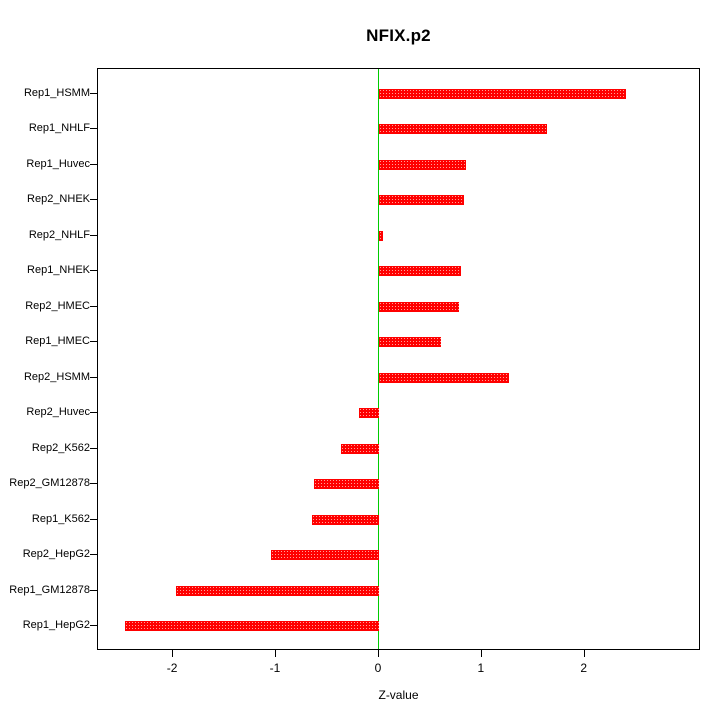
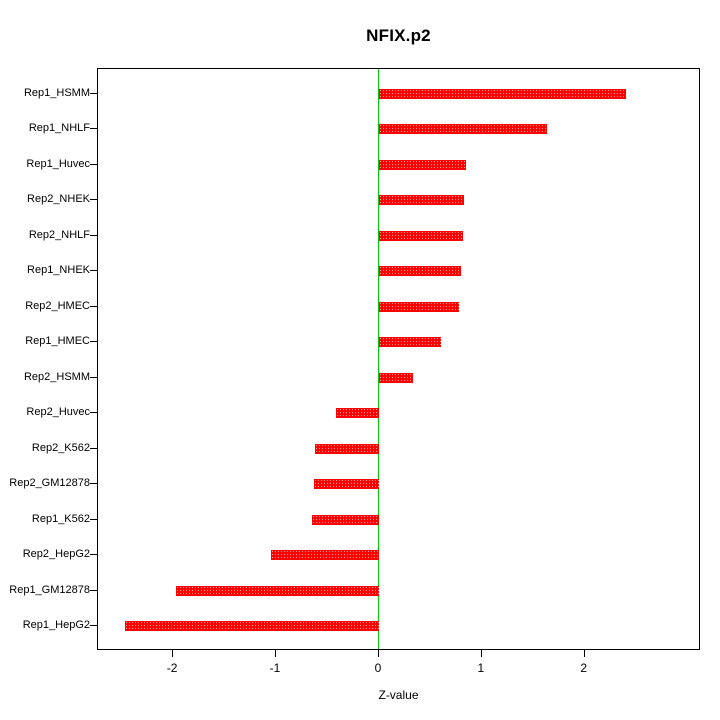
Rep2_NHLF: 0.04 -> 0.82
Rep2_HSMM: 1.26 -> 0.33
Rep2_Huvec: -0.19 -> -0.42
Rep2_K562: -0.37 -> -0.62
